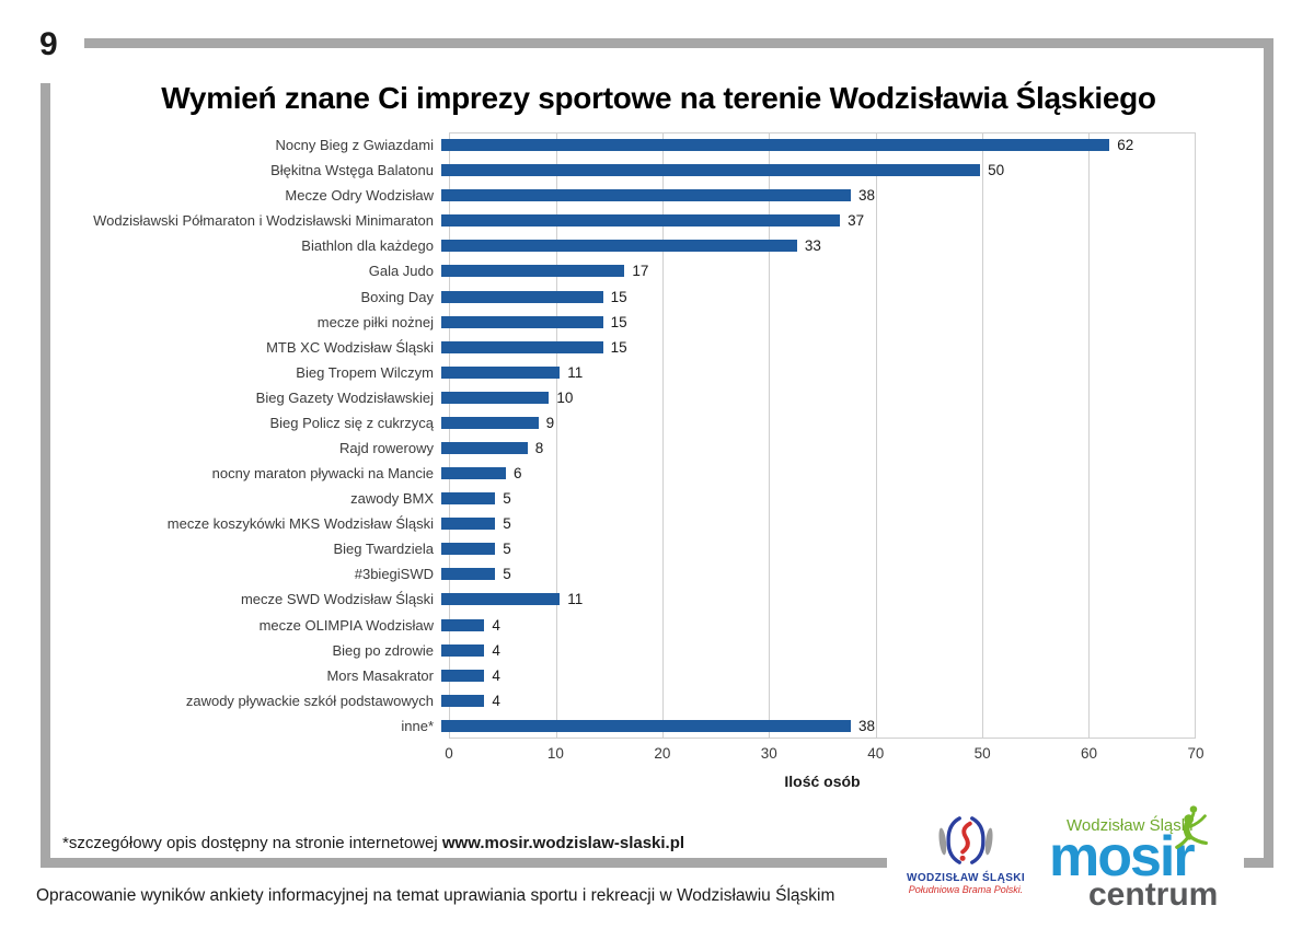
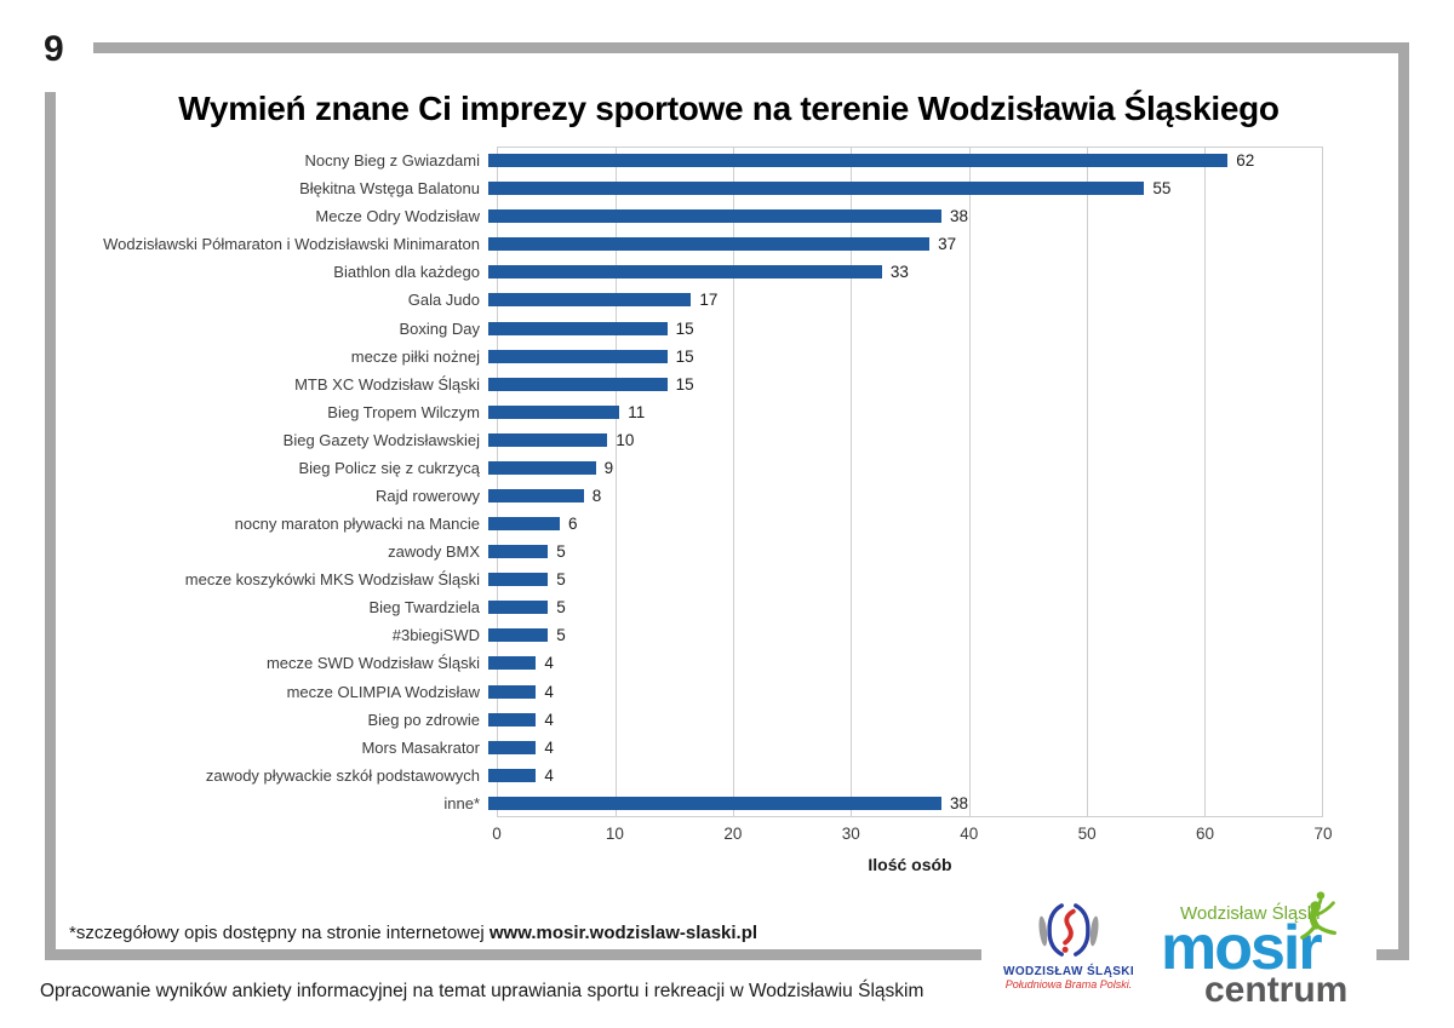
Błękitna Wstęga Balatonu: 50 -> 55
mecze SWD Wodzisław Śląski: 11 -> 4
